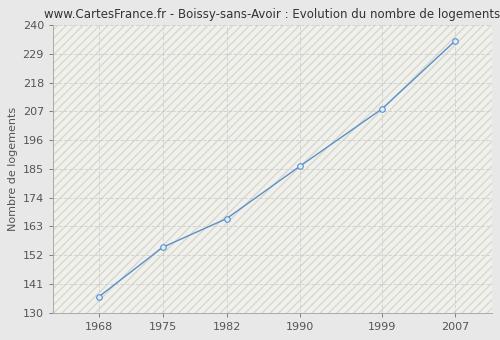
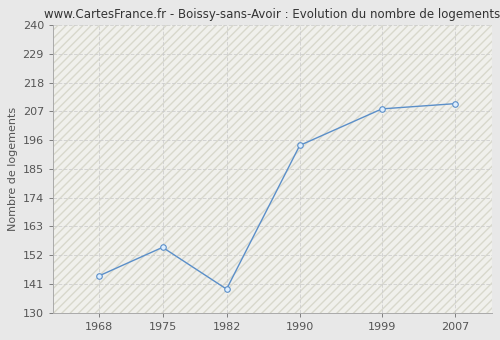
1968: 136 -> 144
1982: 166 -> 139
1990: 186 -> 194
2007: 234 -> 210
